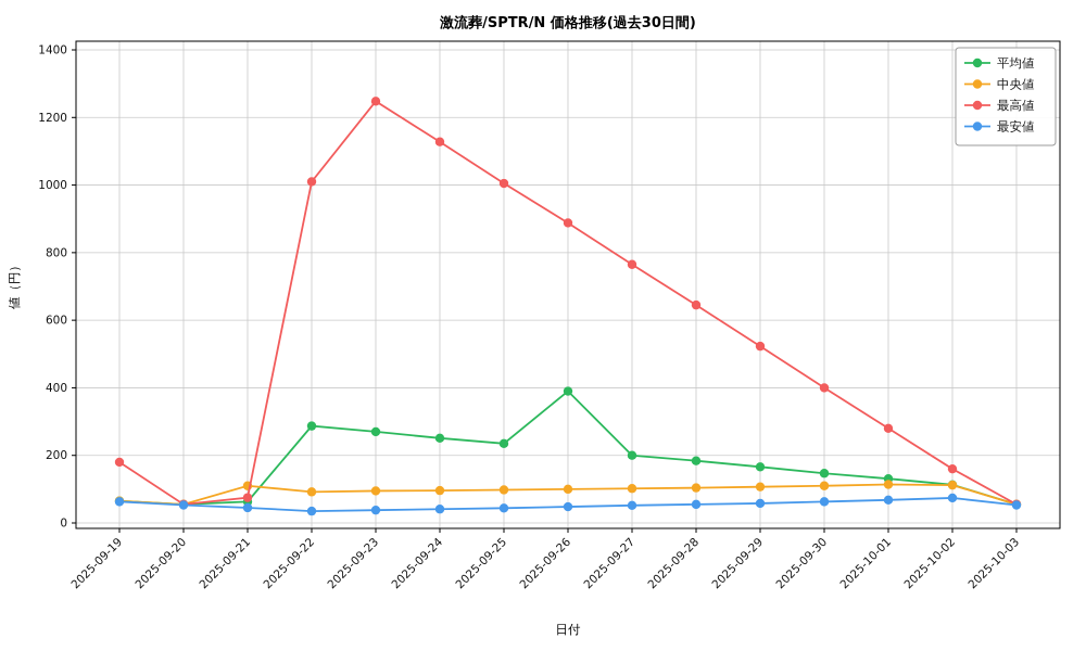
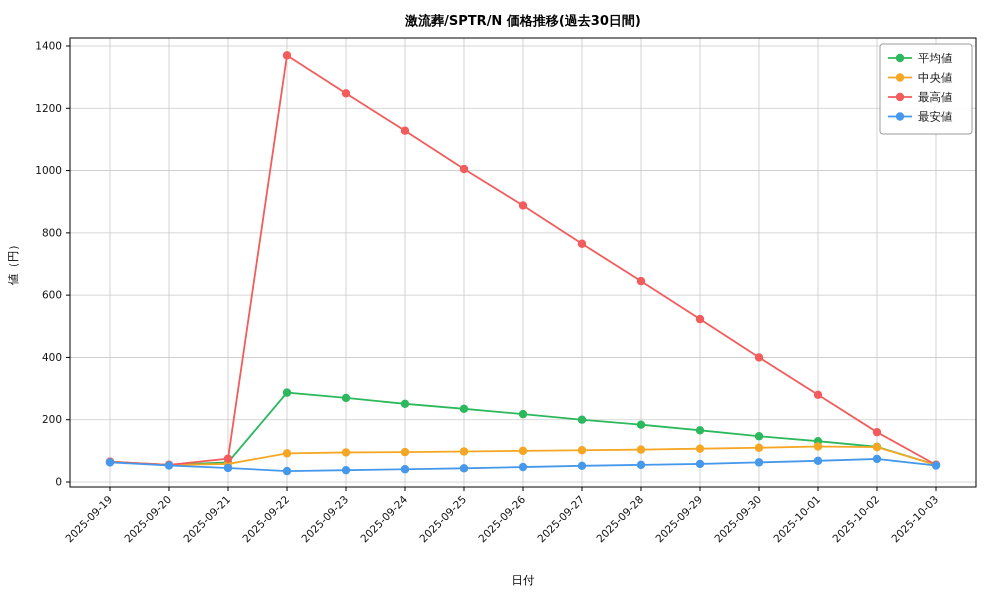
最高値/2025-09-19: 180 -> 60
中央値/2025-09-21: 110 -> 60
最高値/2025-09-22: 1010 -> 1370
平均値/2025-09-26: 390 -> 220
